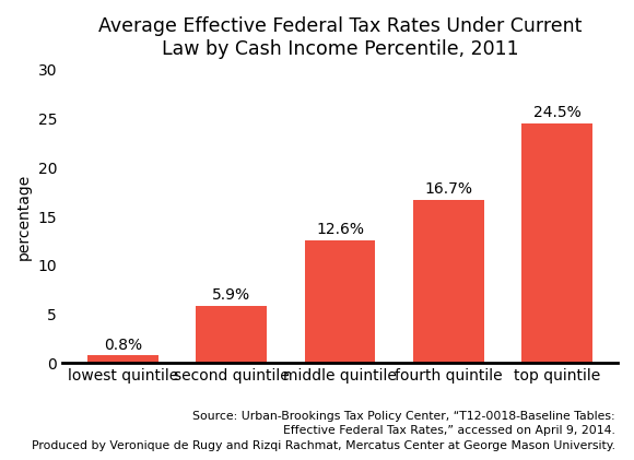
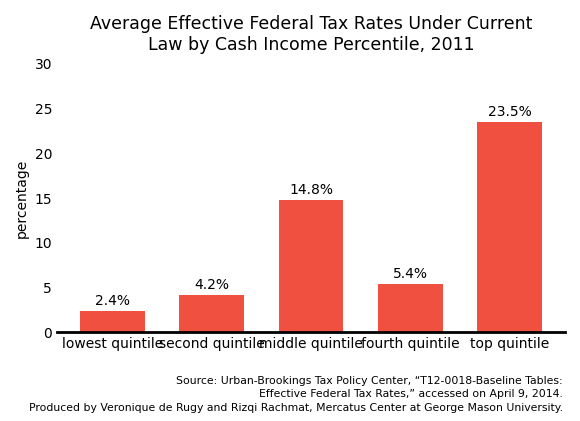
lowest quintile: 0.8% -> 2.4%
second quintile: 5.9% -> 4.2%
middle quintile: 12.6% -> 14.8%
fourth quintile: 16.7% -> 5.4%
top quintile: 24.5% -> 23.5%
